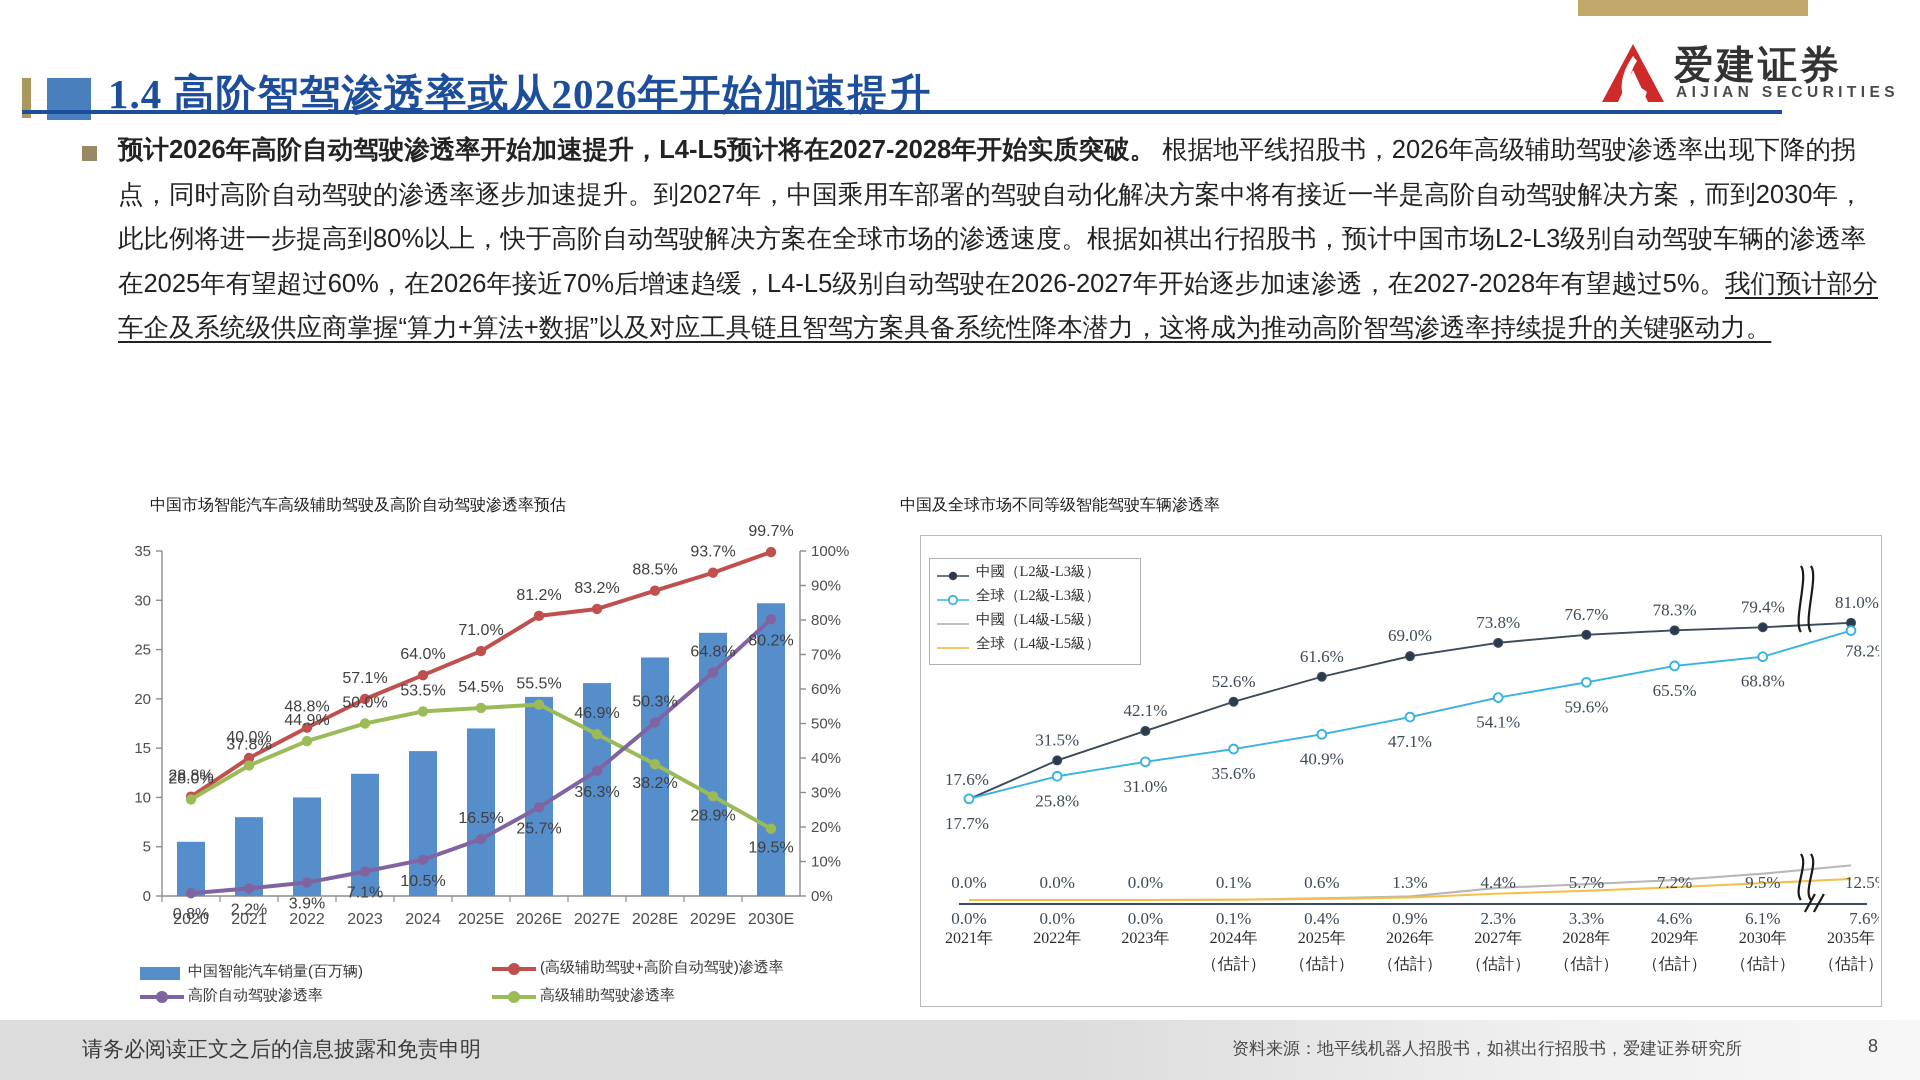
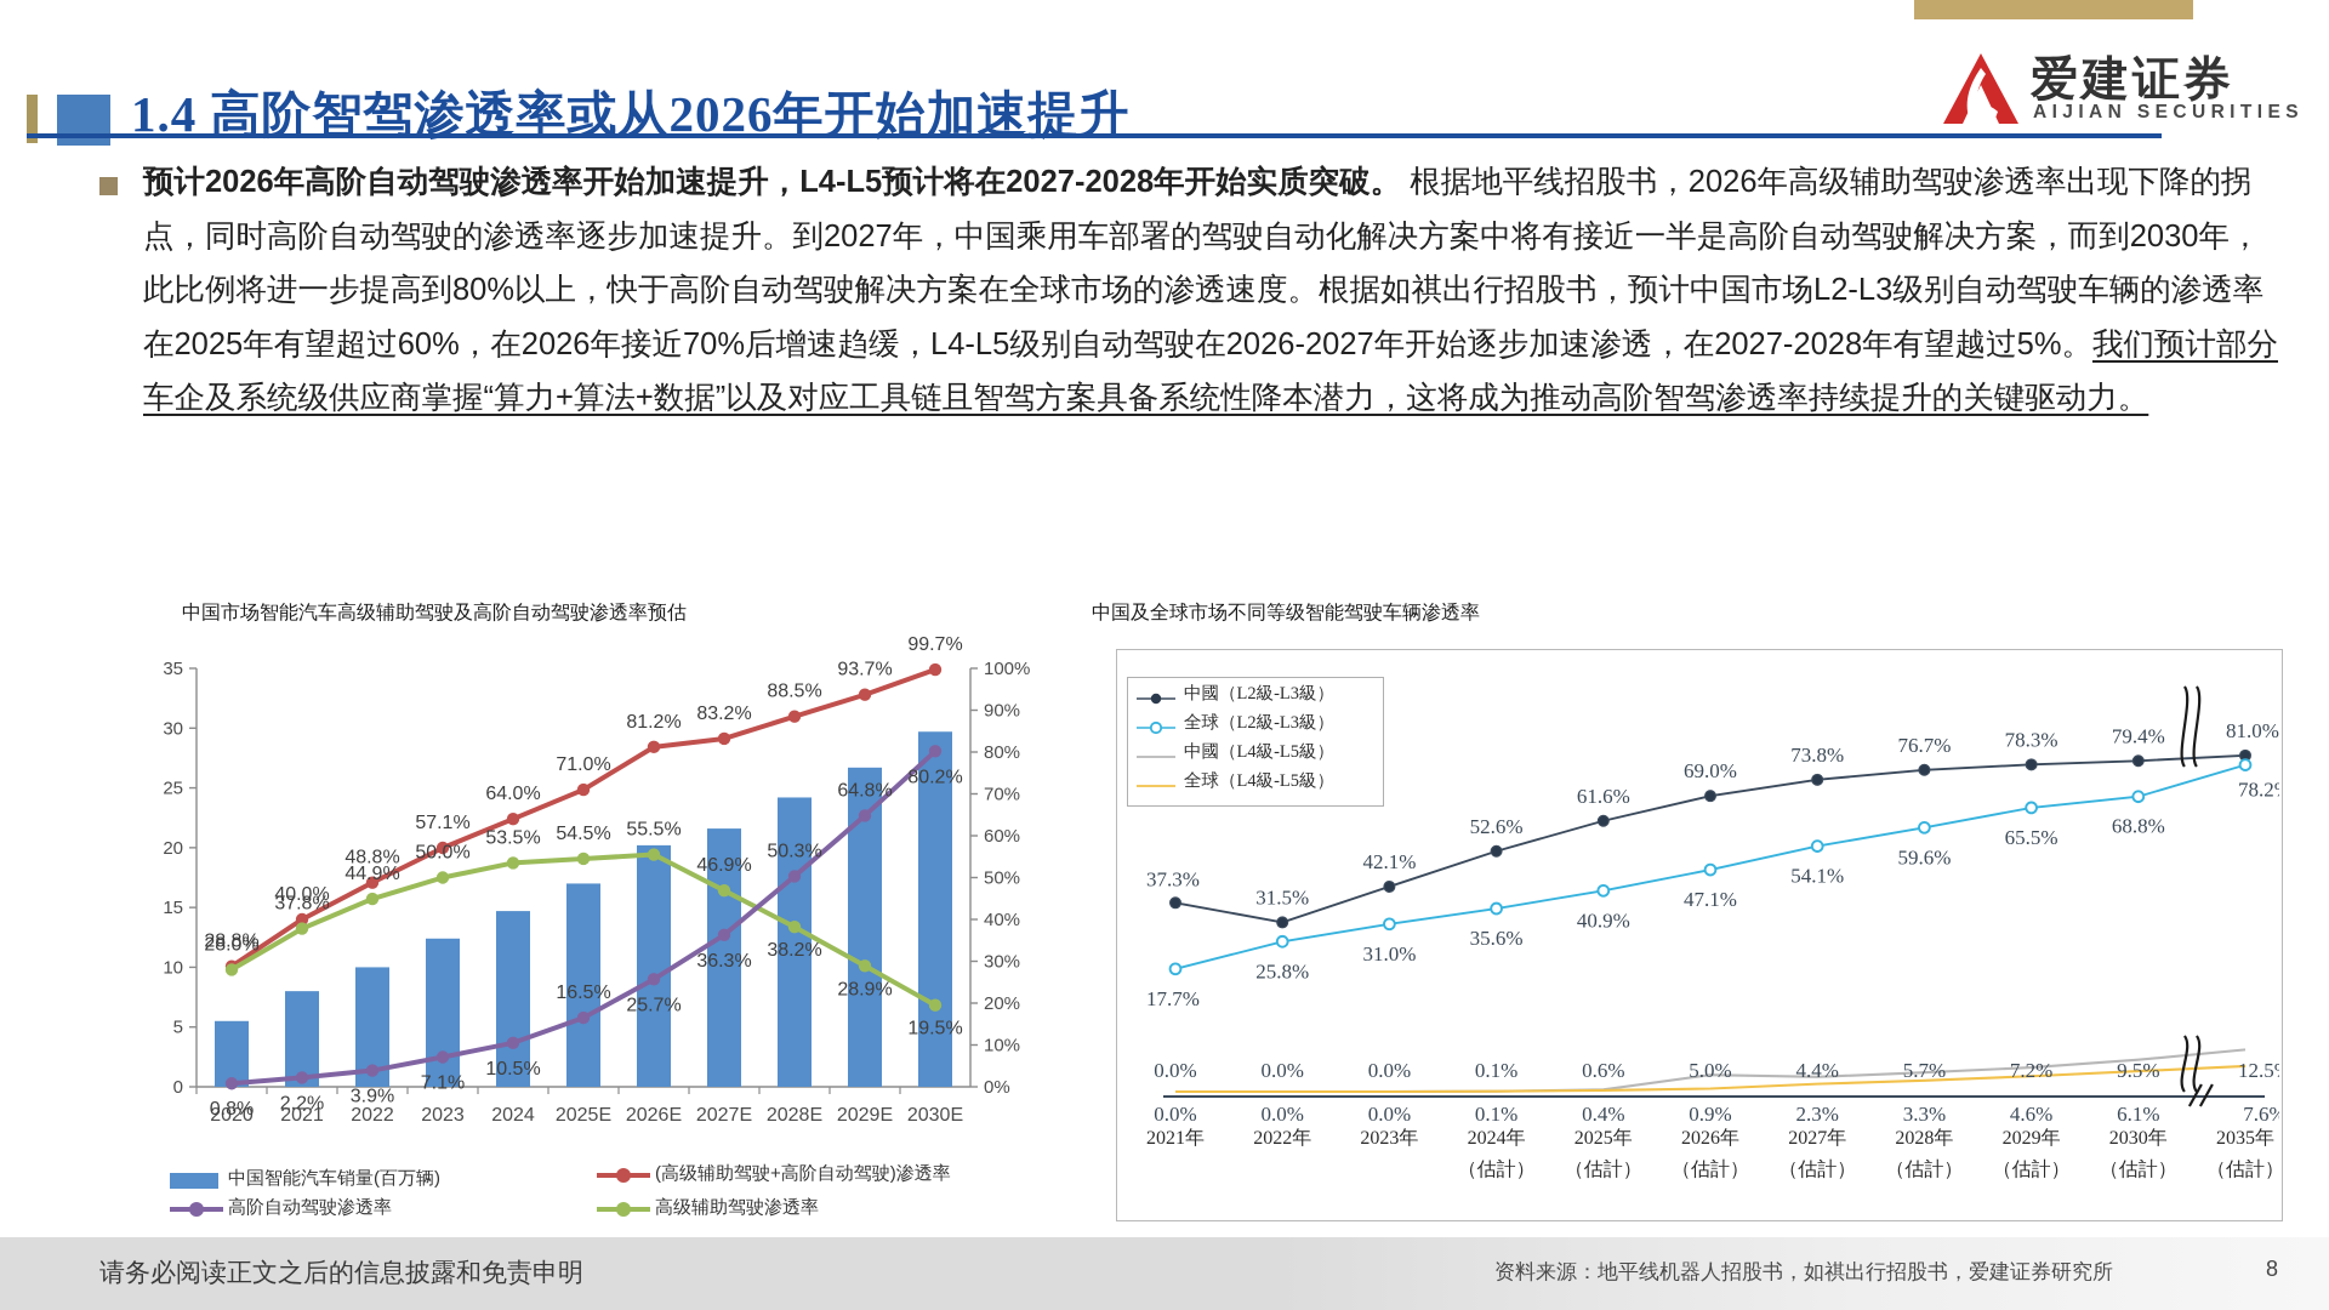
中国及全球市场不同等级智能驾驶车辆渗透率/中國（L2級-L3級）/2021年: 17.6% -> 37.3%
中国及全球市场不同等级智能驾驶车辆渗透率/中國（L4級-L5級）/2026年 （估計）: 1.3% -> 5.0%
